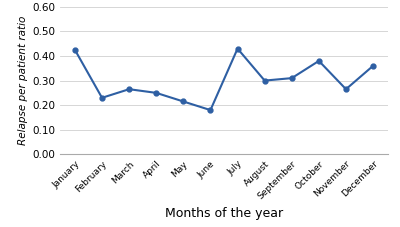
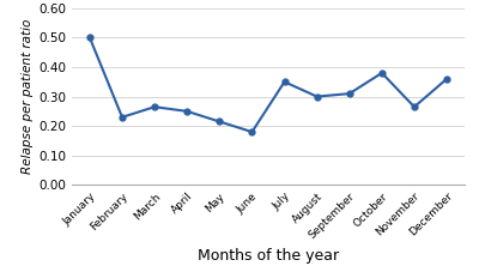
January: 0.425 -> 0.500
July: 0.430 -> 0.350
